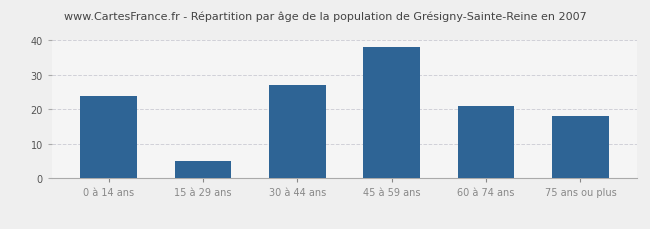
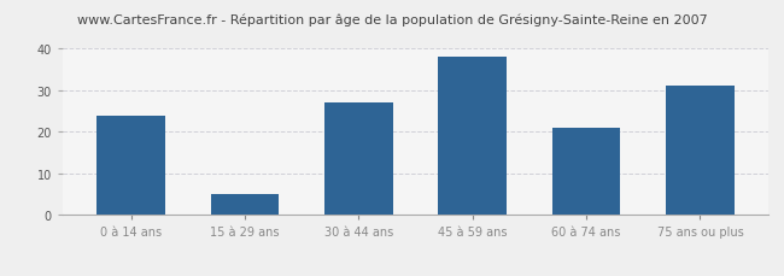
75 ans ou plus: 18 -> 31
